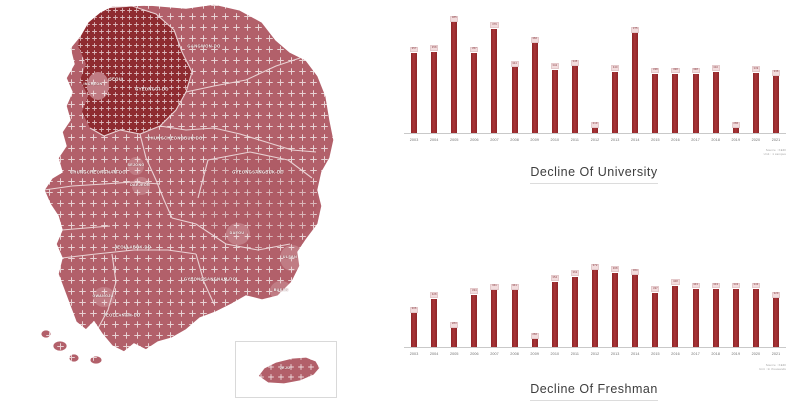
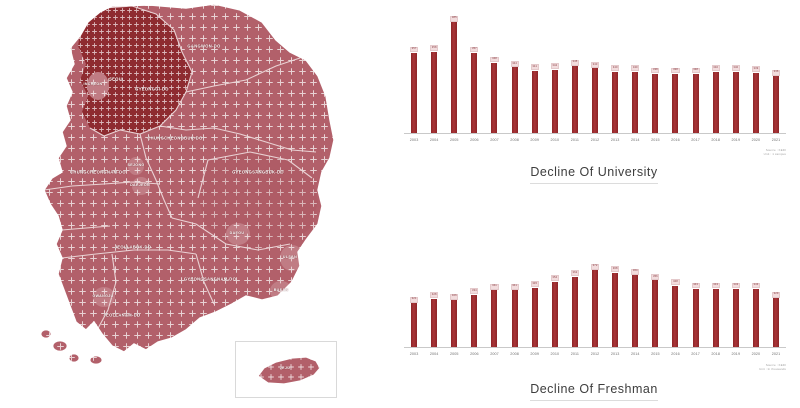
Decline Of University/2007: 379 -> 348
Decline Of University/2009: 366 -> 341
Decline Of University/2012: 219 -> 343
Decline Of University/2014: 375 -> 340
Decline Of University/2019: 286 -> 340
Decline Of Freshman/2003: 306 -> 321
Decline Of Freshman/2005: 283 -> 326
Decline Of Freshman/2009: 266 -> 345
Decline Of Freshman/2015: 337 -> 356
